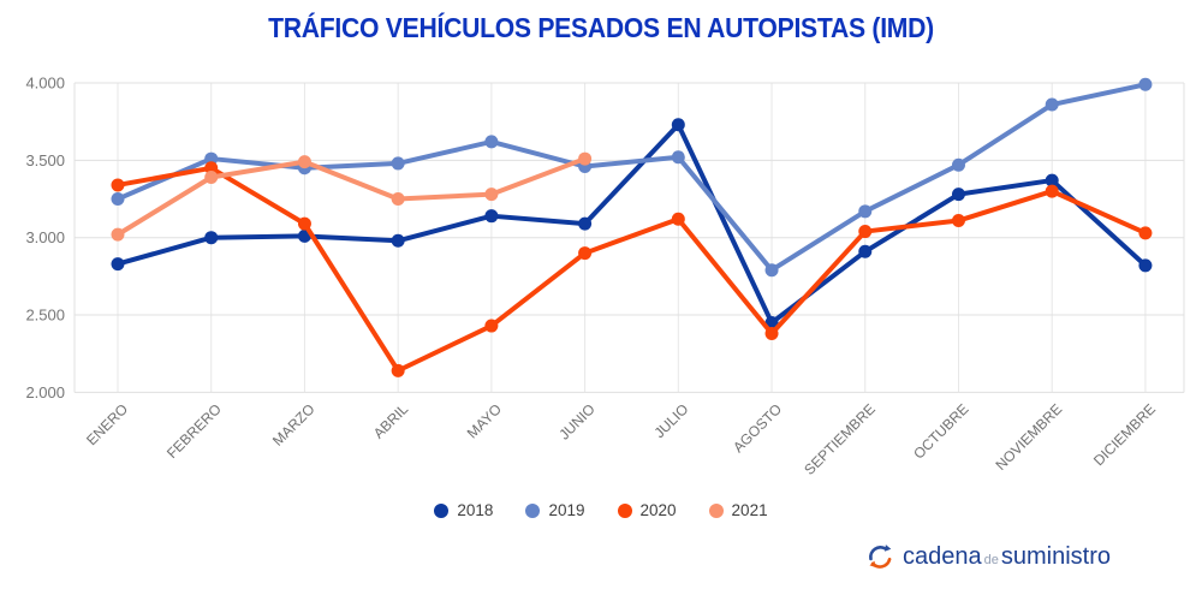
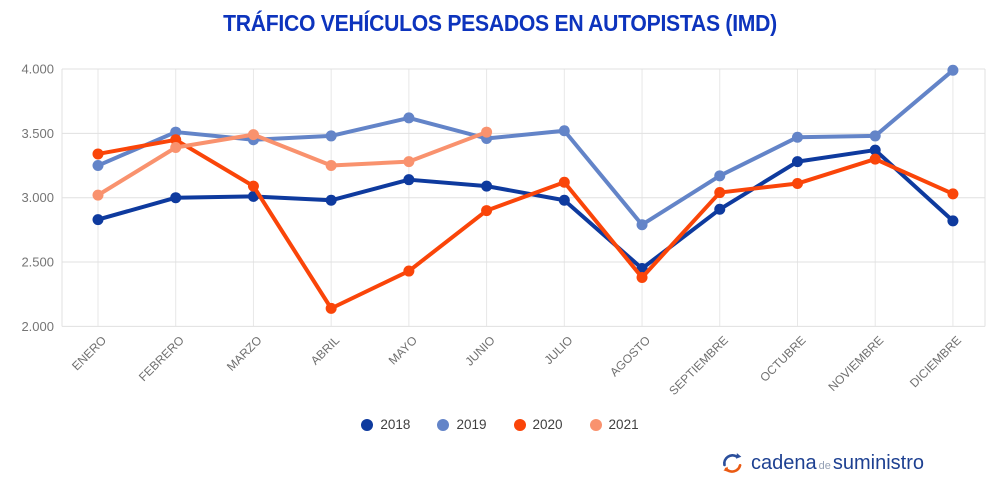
2018/JULIO: 3730 -> 2980
2019/NOVIEMBRE: 3860 -> 3480
